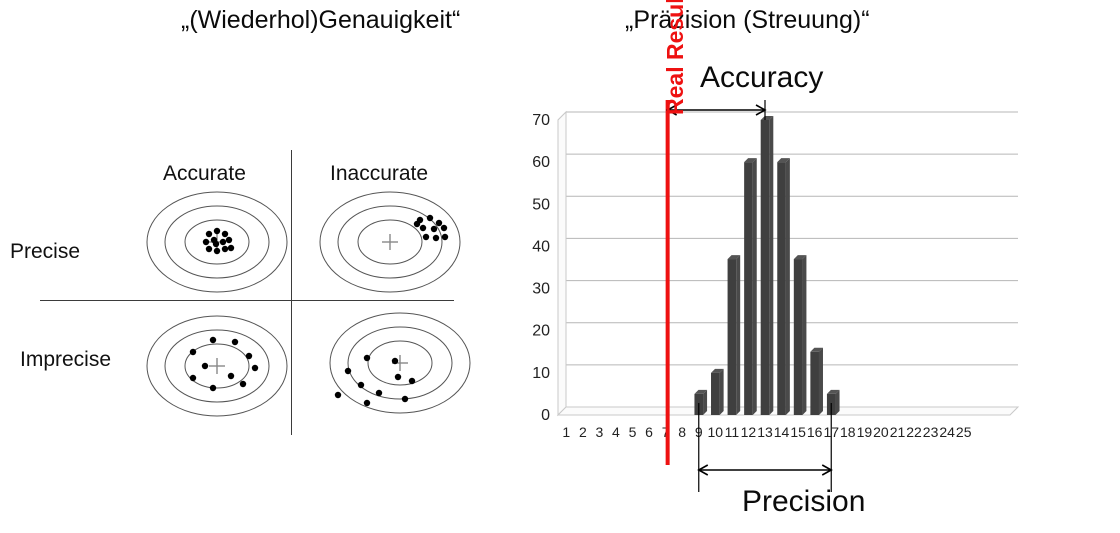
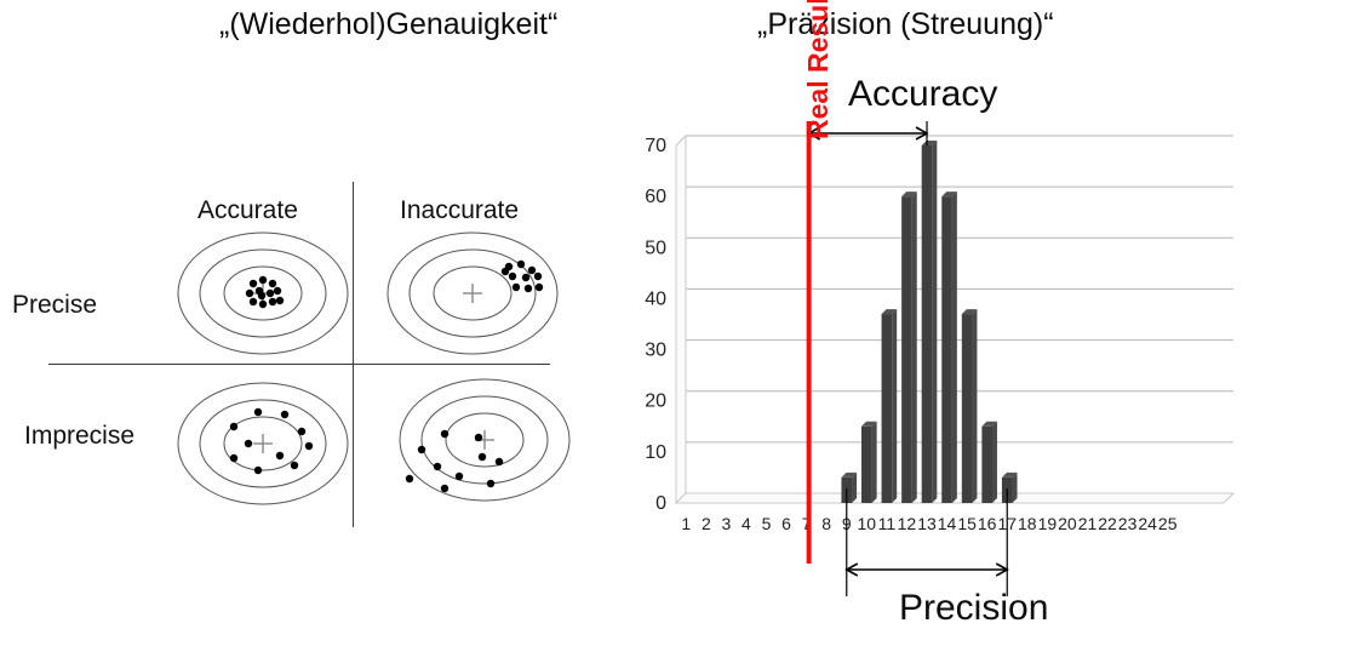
10: 10 -> 15
